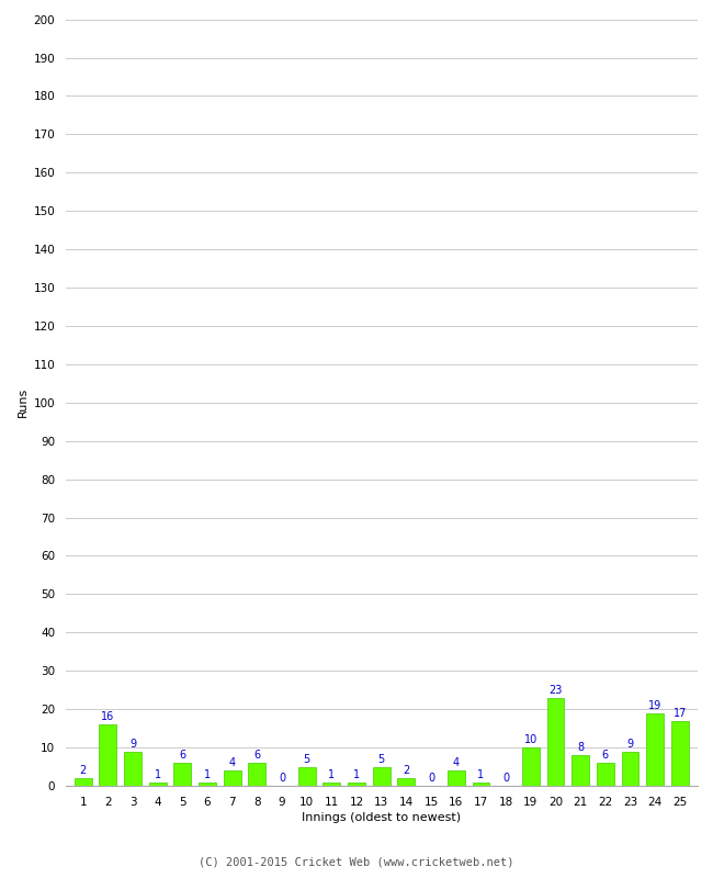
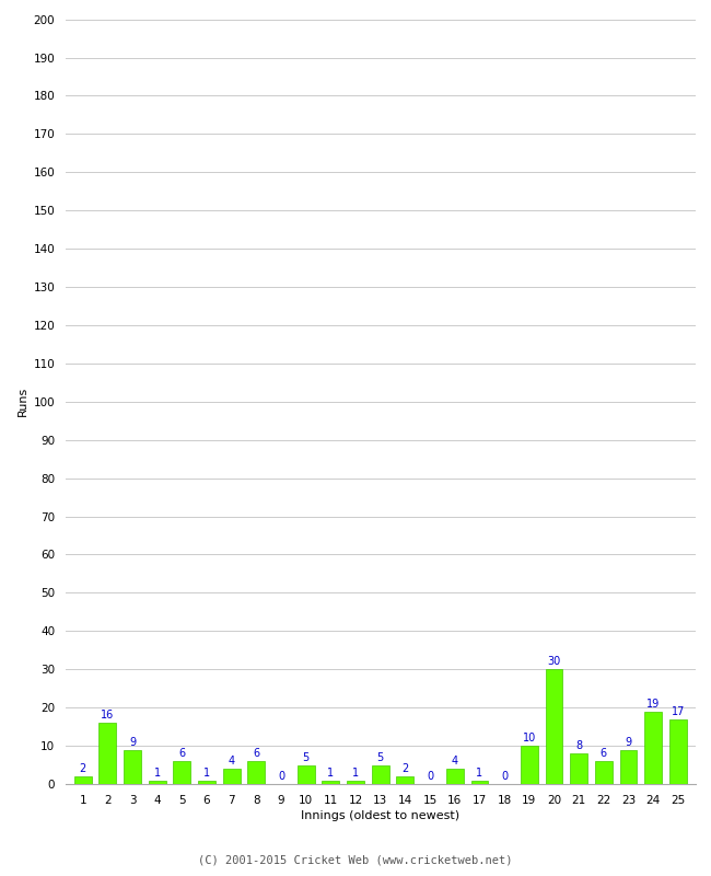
20: 23 -> 30
